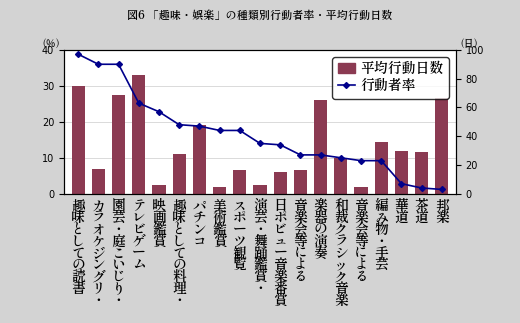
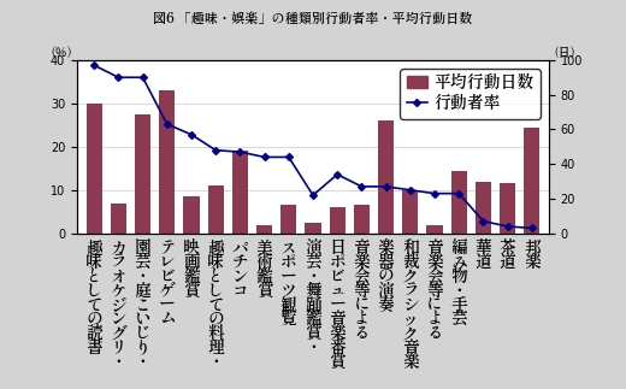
平均行動日数/映 画 鑑 賞: 2.5 -> 8.5
行動者率/演 芸 ・ 舞 踊 鑑 賞 ・: 35 -> 22
平均行動日数/邦 楽: 26.5 -> 24.5
